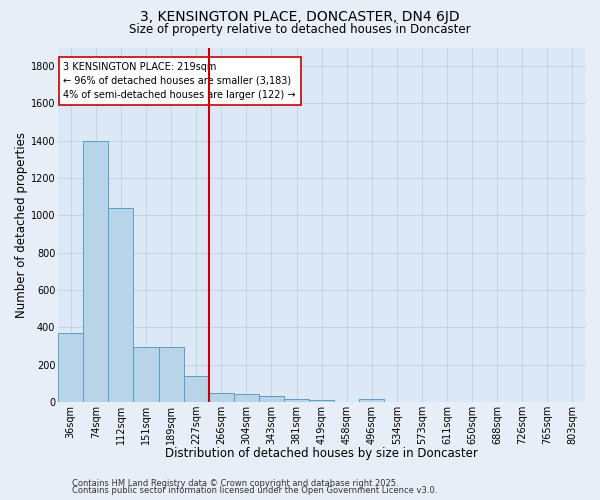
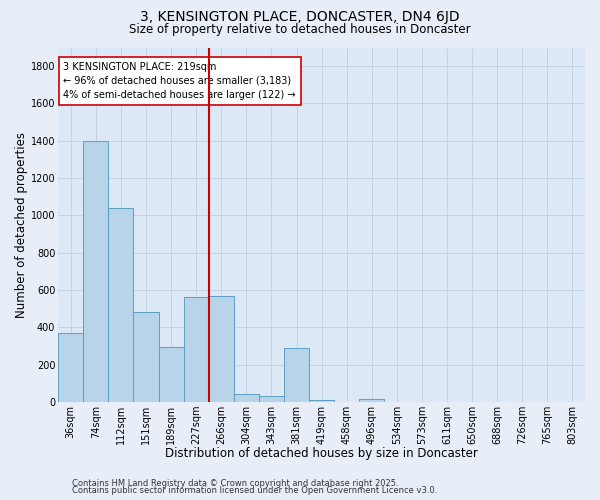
151sqm: 300 -> 480
227sqm: 140 -> 560
266sqm: 50 -> 570
381sqm: 20 -> 290
